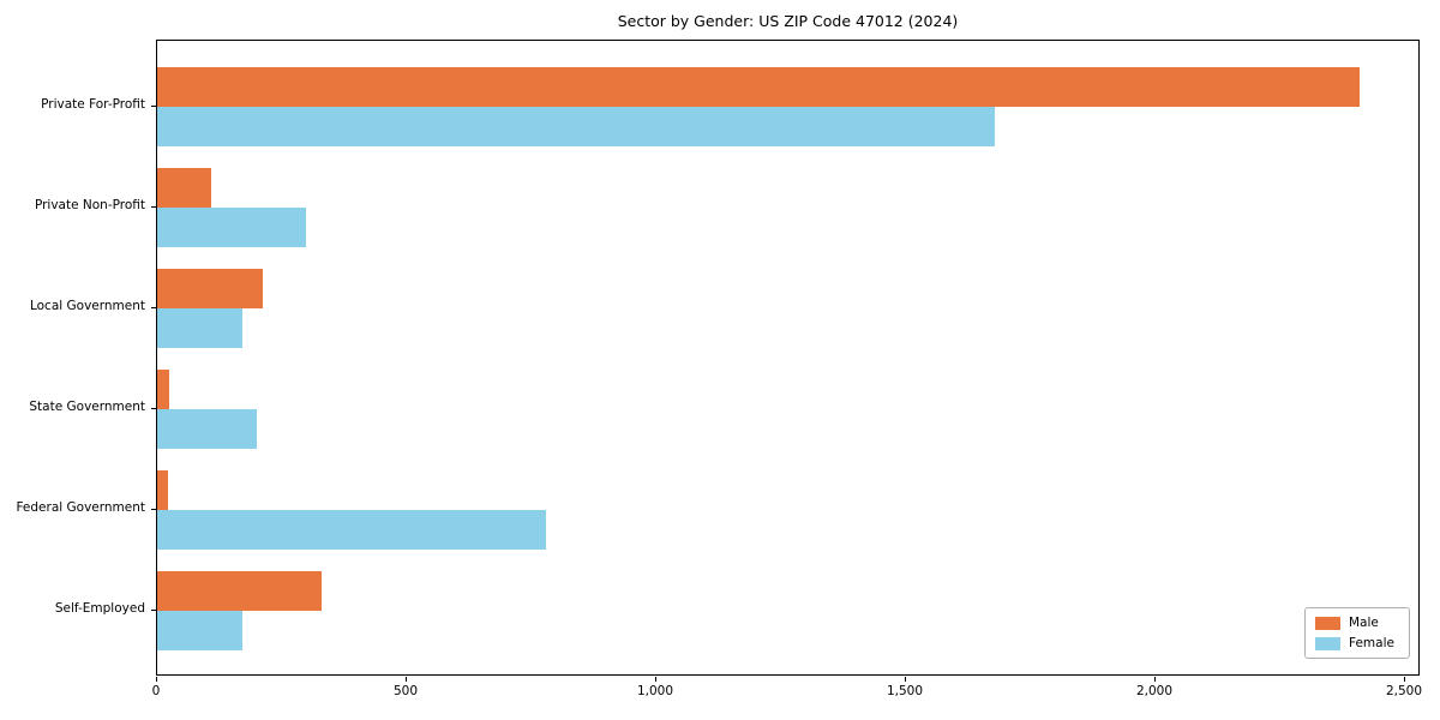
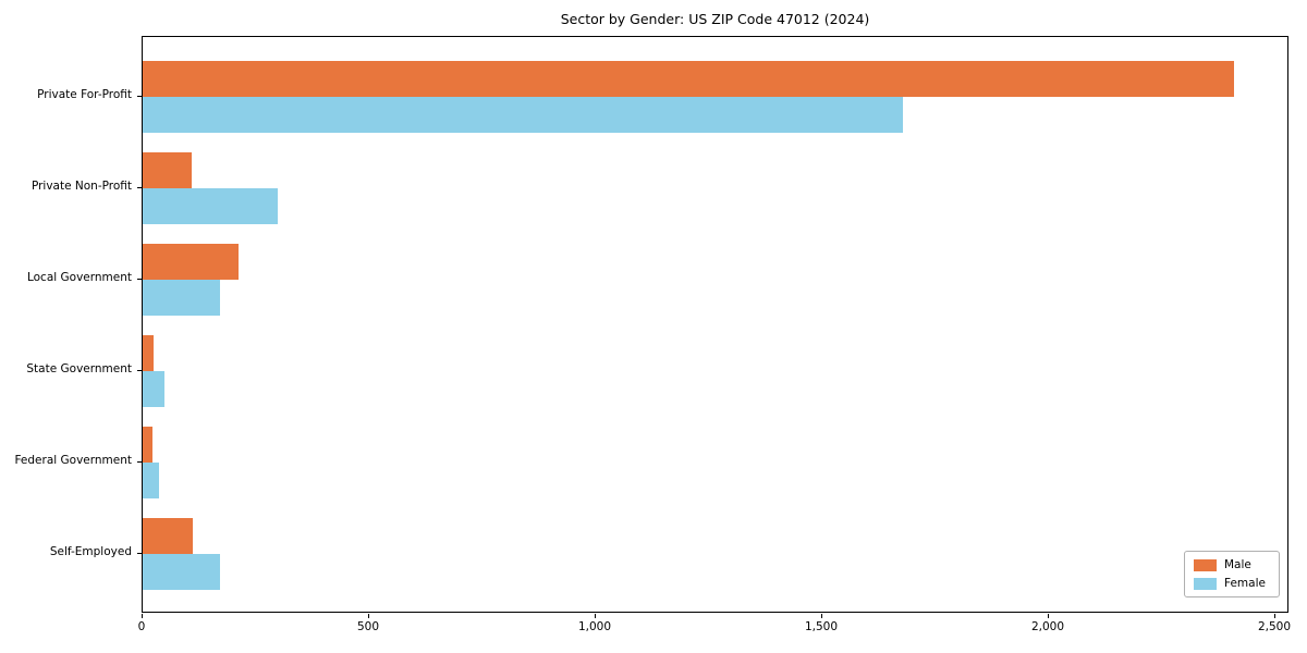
Female/State Government: 200 -> 50
Female/Federal Government: 780 -> 40
Male/Self-Employed: 330 -> 110
